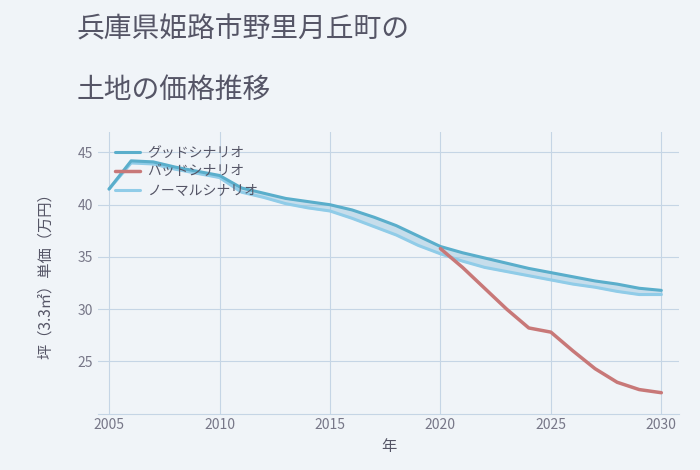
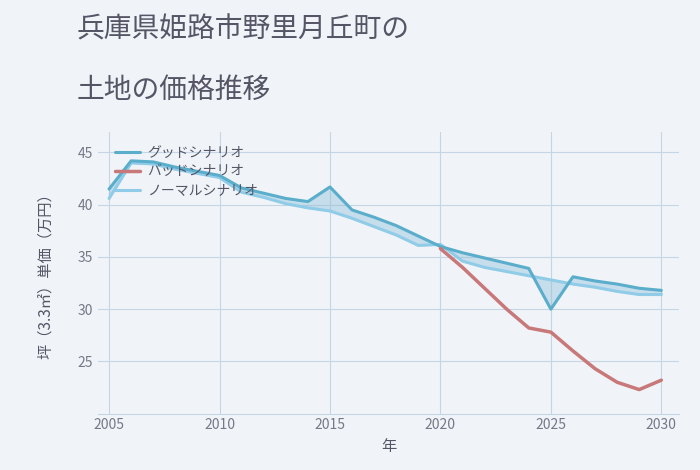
ノーマルシナリオ/2005: 41.5 -> 40.6
グッドシナリオ/2015: 40.0 -> 41.7
ノーマルシナリオ/2020: 35.3 -> 36.2
グッドシナリオ/2025: 33.5 -> 30.0
バッドシナリオ/2030: 22.0 -> 23.2
